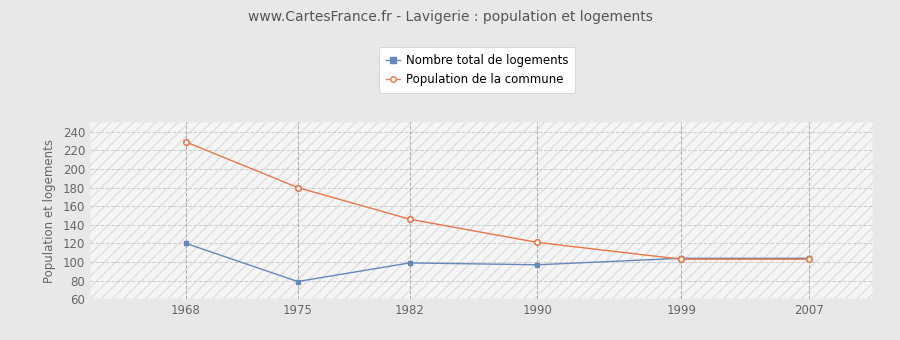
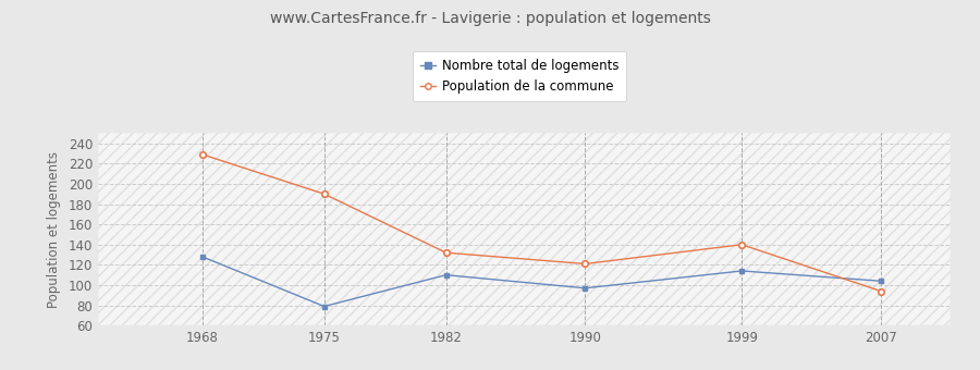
Nombre total de logements/1968: 120 -> 128
Population de la commune/1975: 180 -> 190
Nombre total de logements/1982: 99 -> 110
Population de la commune/1982: 146 -> 132
Nombre total de logements/1999: 104 -> 114
Population de la commune/1999: 103 -> 140
Population de la commune/2007: 103 -> 94
